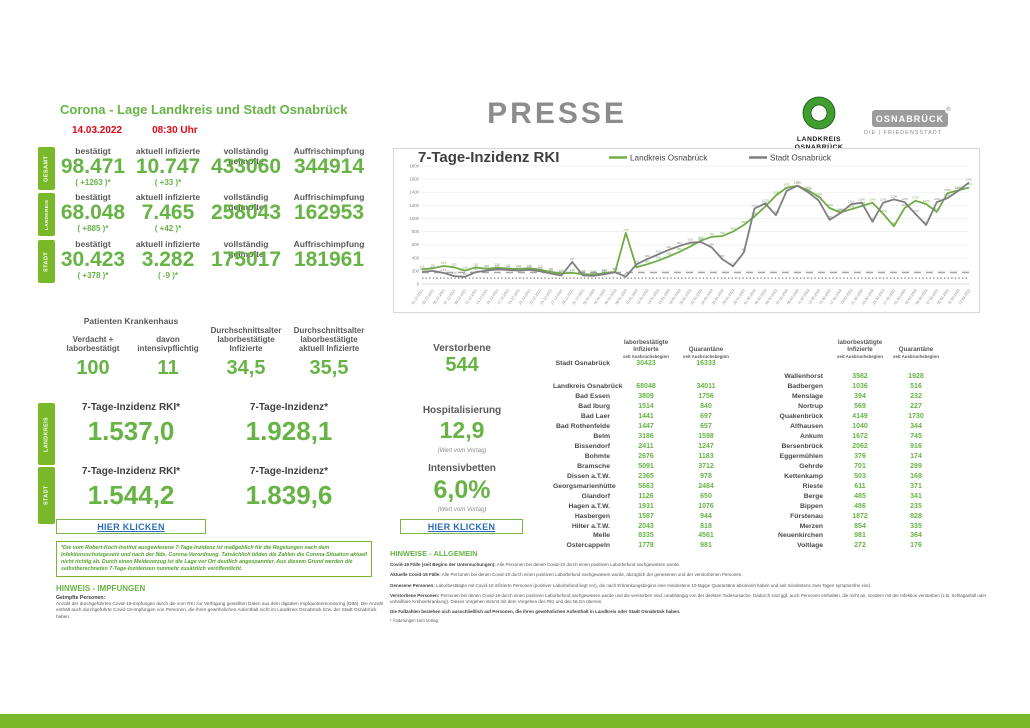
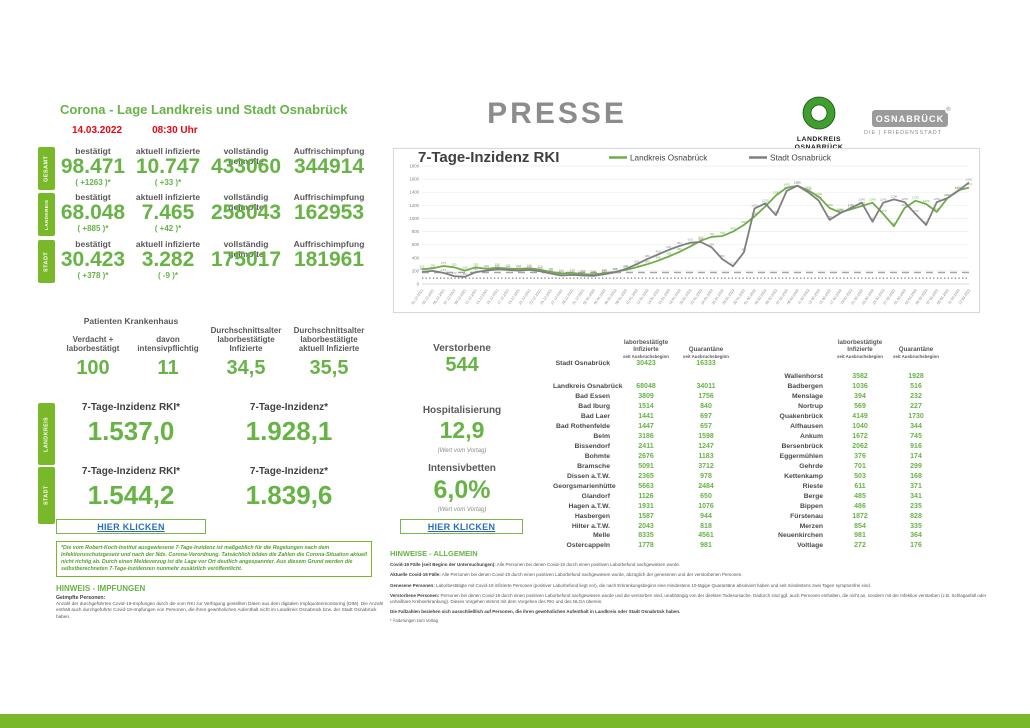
Stadt Osnabrück/29.12.2021: 337 -> 140
Landkreis Osnabrück/08.01.2022: 779 -> 215
Stadt Osnabrück/08.01.2022: 110 -> 230
Stadt Osnabrück/19.02.2022: 1216 -> 1160
Landkreis Osnabrück/09.03.2022: 1385 -> 1310
